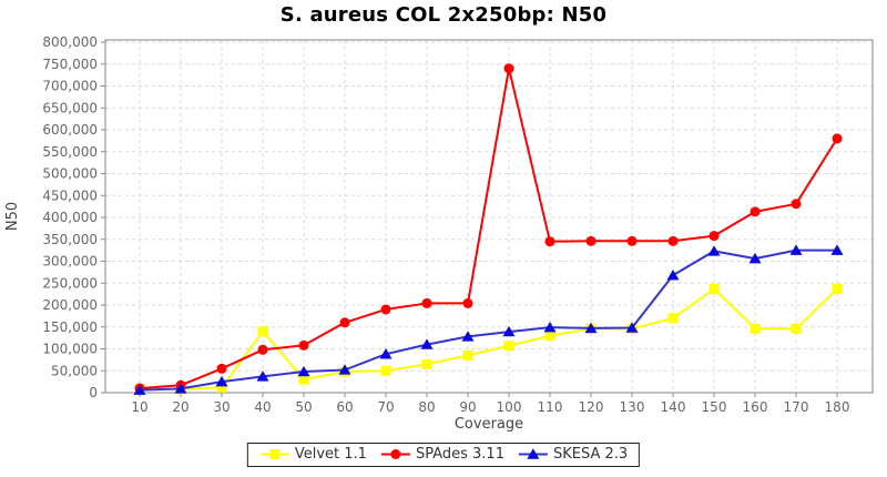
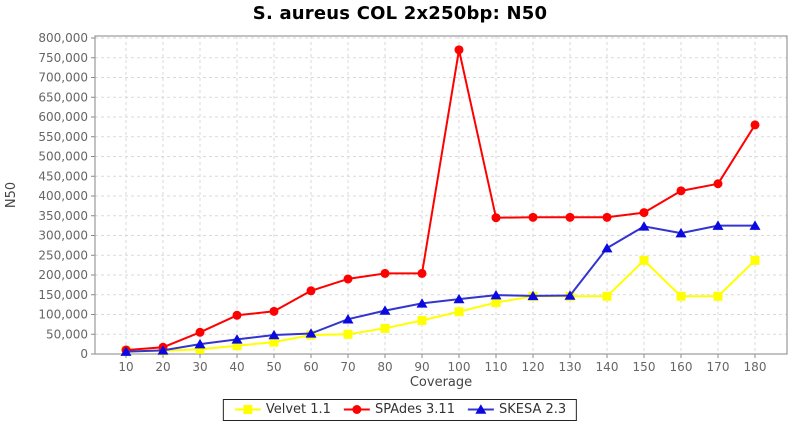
Velvet 1.1/40: 140000 -> 20000
SPAdes 3.11/100: 740000 -> 770000
Velvet 1.1/140: 170000 -> 150000
